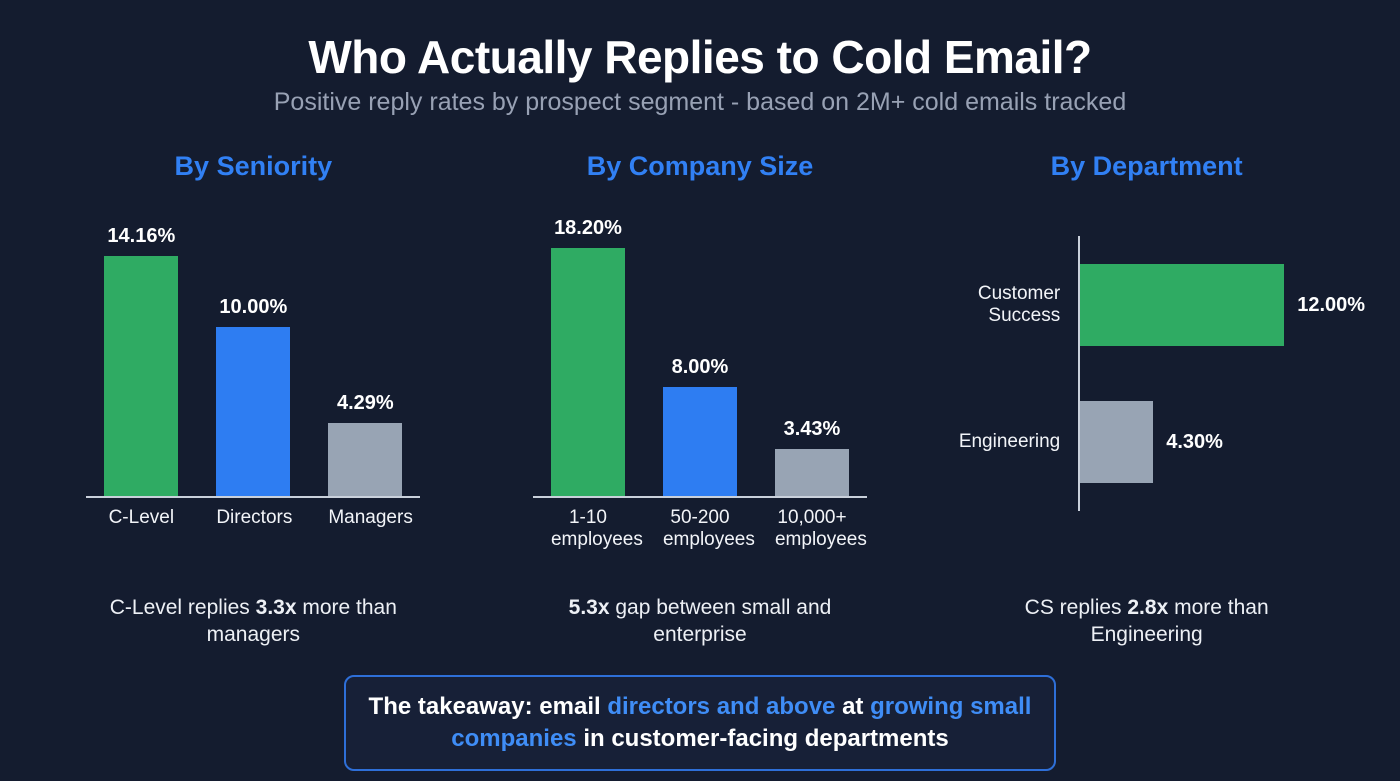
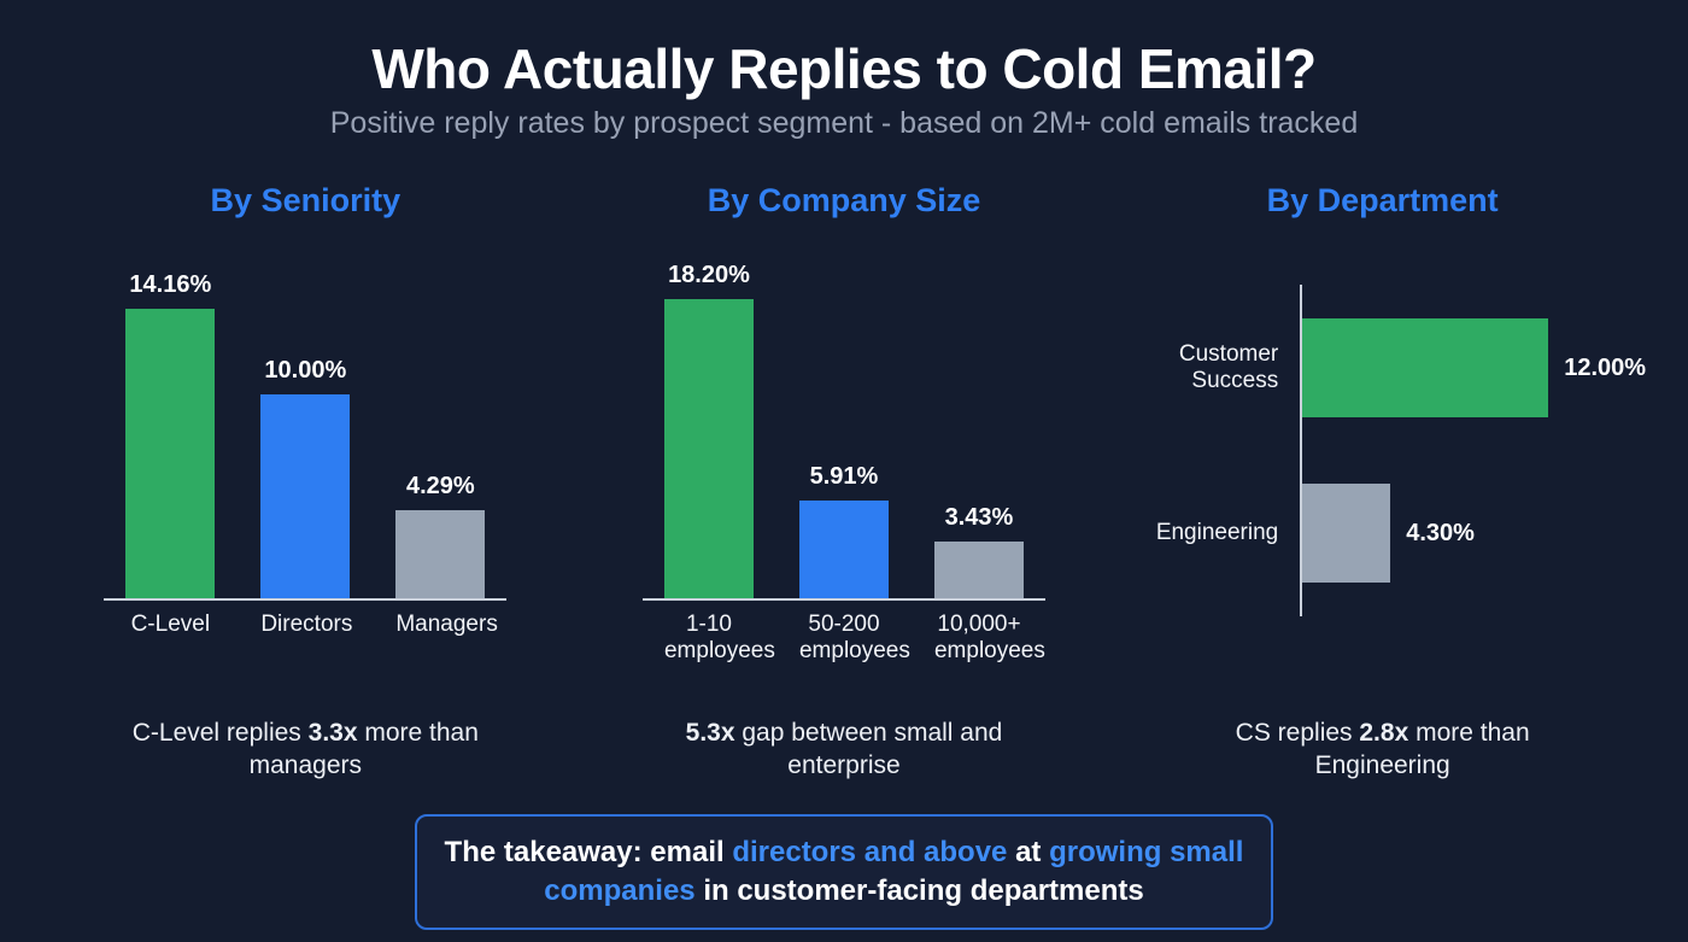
By Company Size/50-200 employees: 8.00% -> 5.91%
